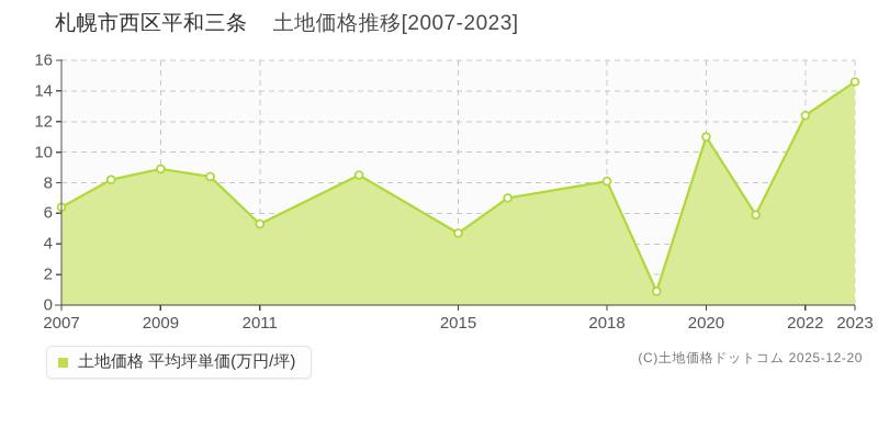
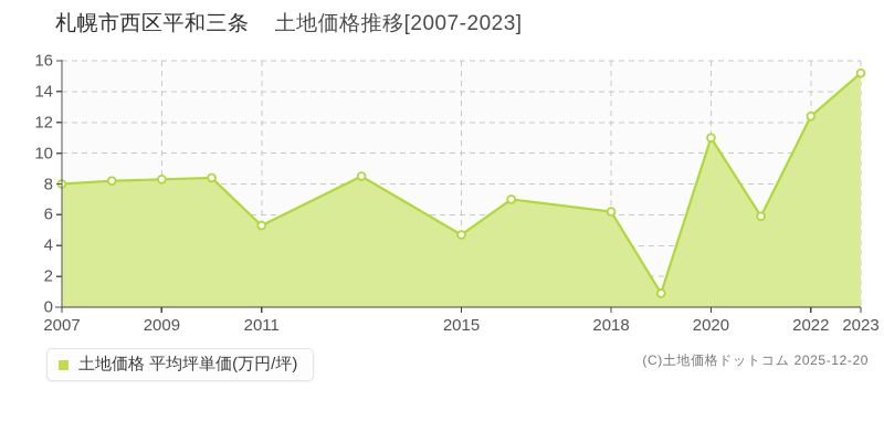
2007: 6.4 -> 8.0
2009: 8.9 -> 8.3
2018: 8.1 -> 6.2
2023: 14.6 -> 15.2
